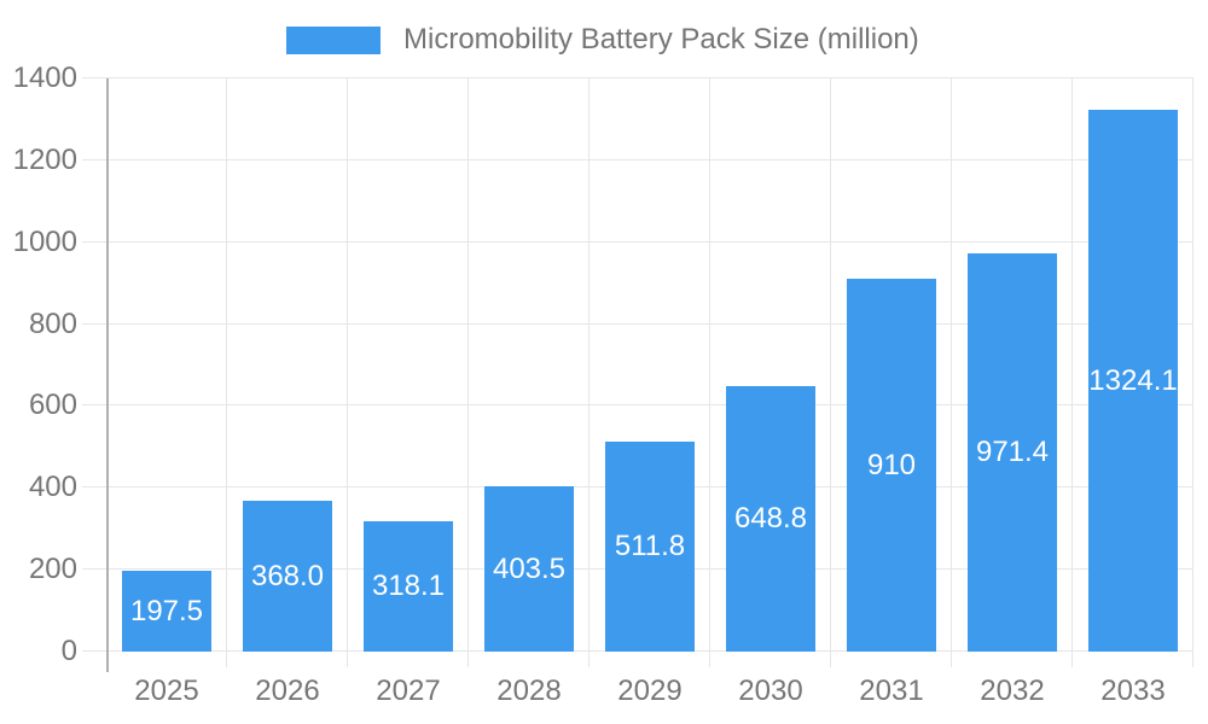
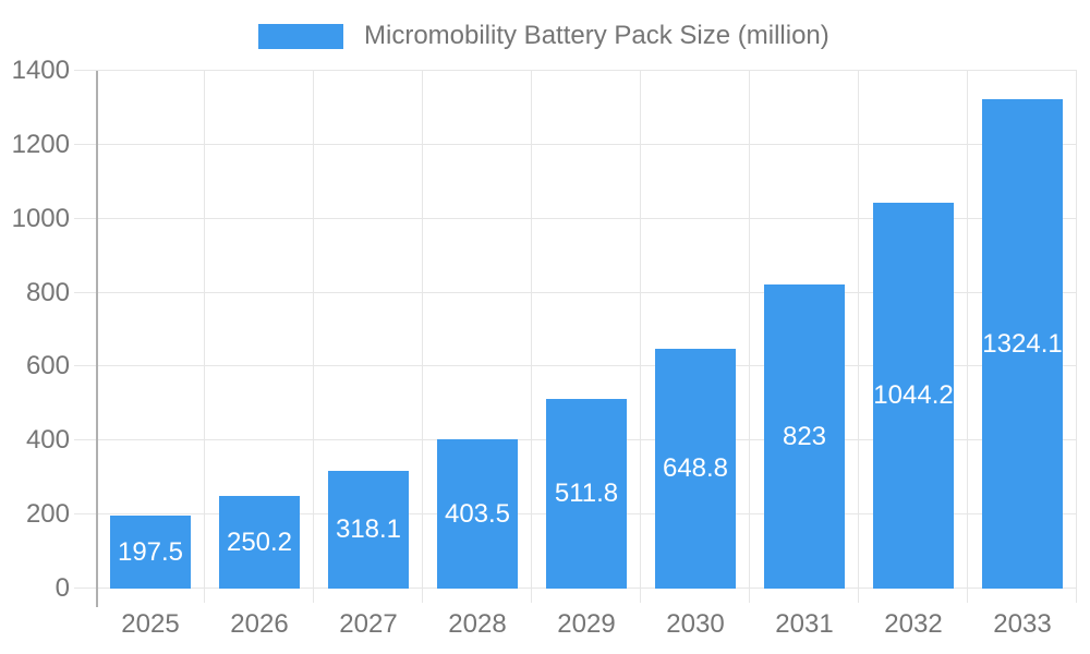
2026: 368.0 -> 250.2
2031: 910 -> 823
2032: 971.4 -> 1044.2
